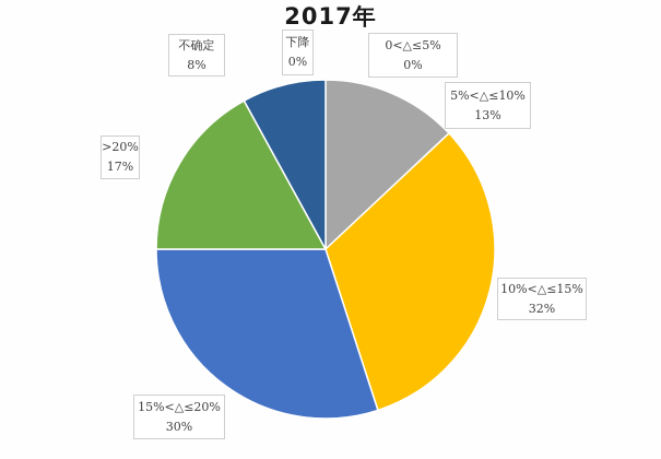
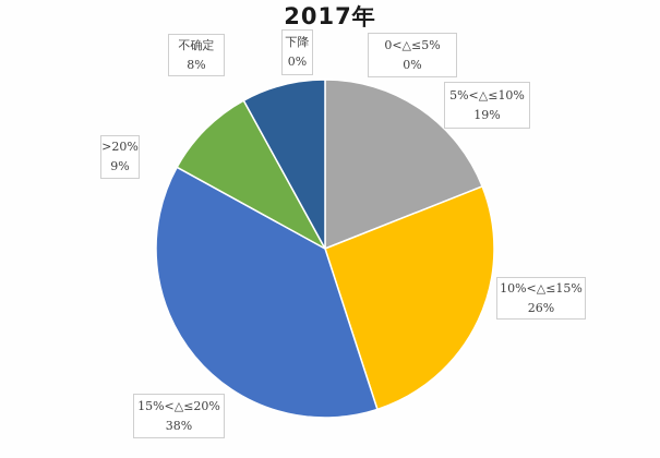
5%<△≤10%: 13% -> 19%
10%<△≤15%: 32% -> 26%
15%<△≤20%: 30% -> 38%
>20%: 17% -> 9%
